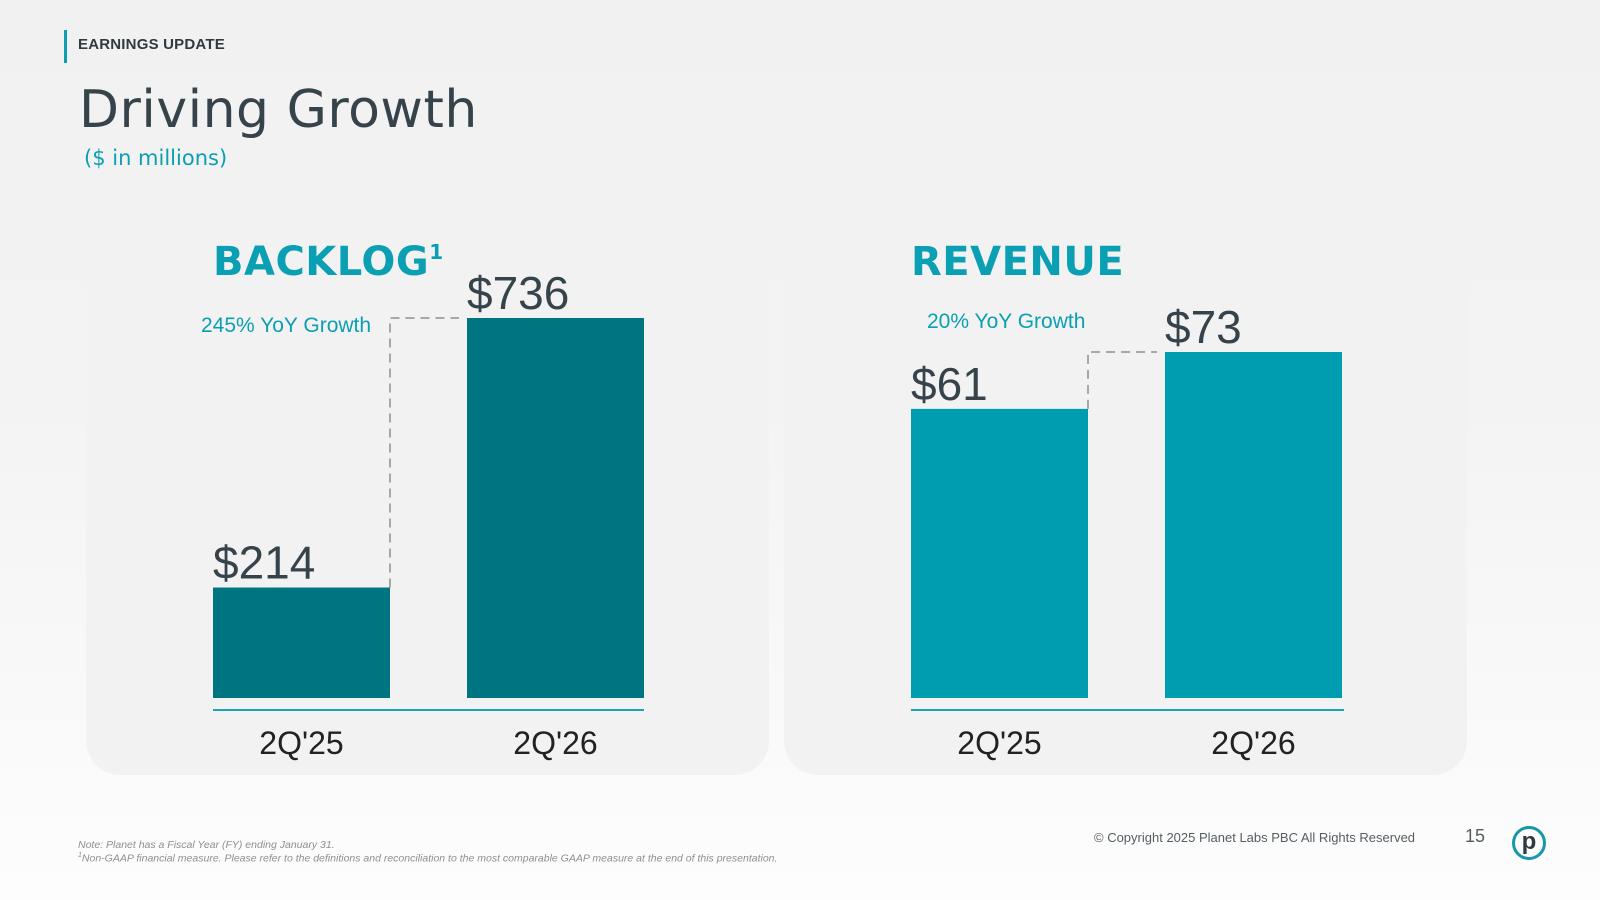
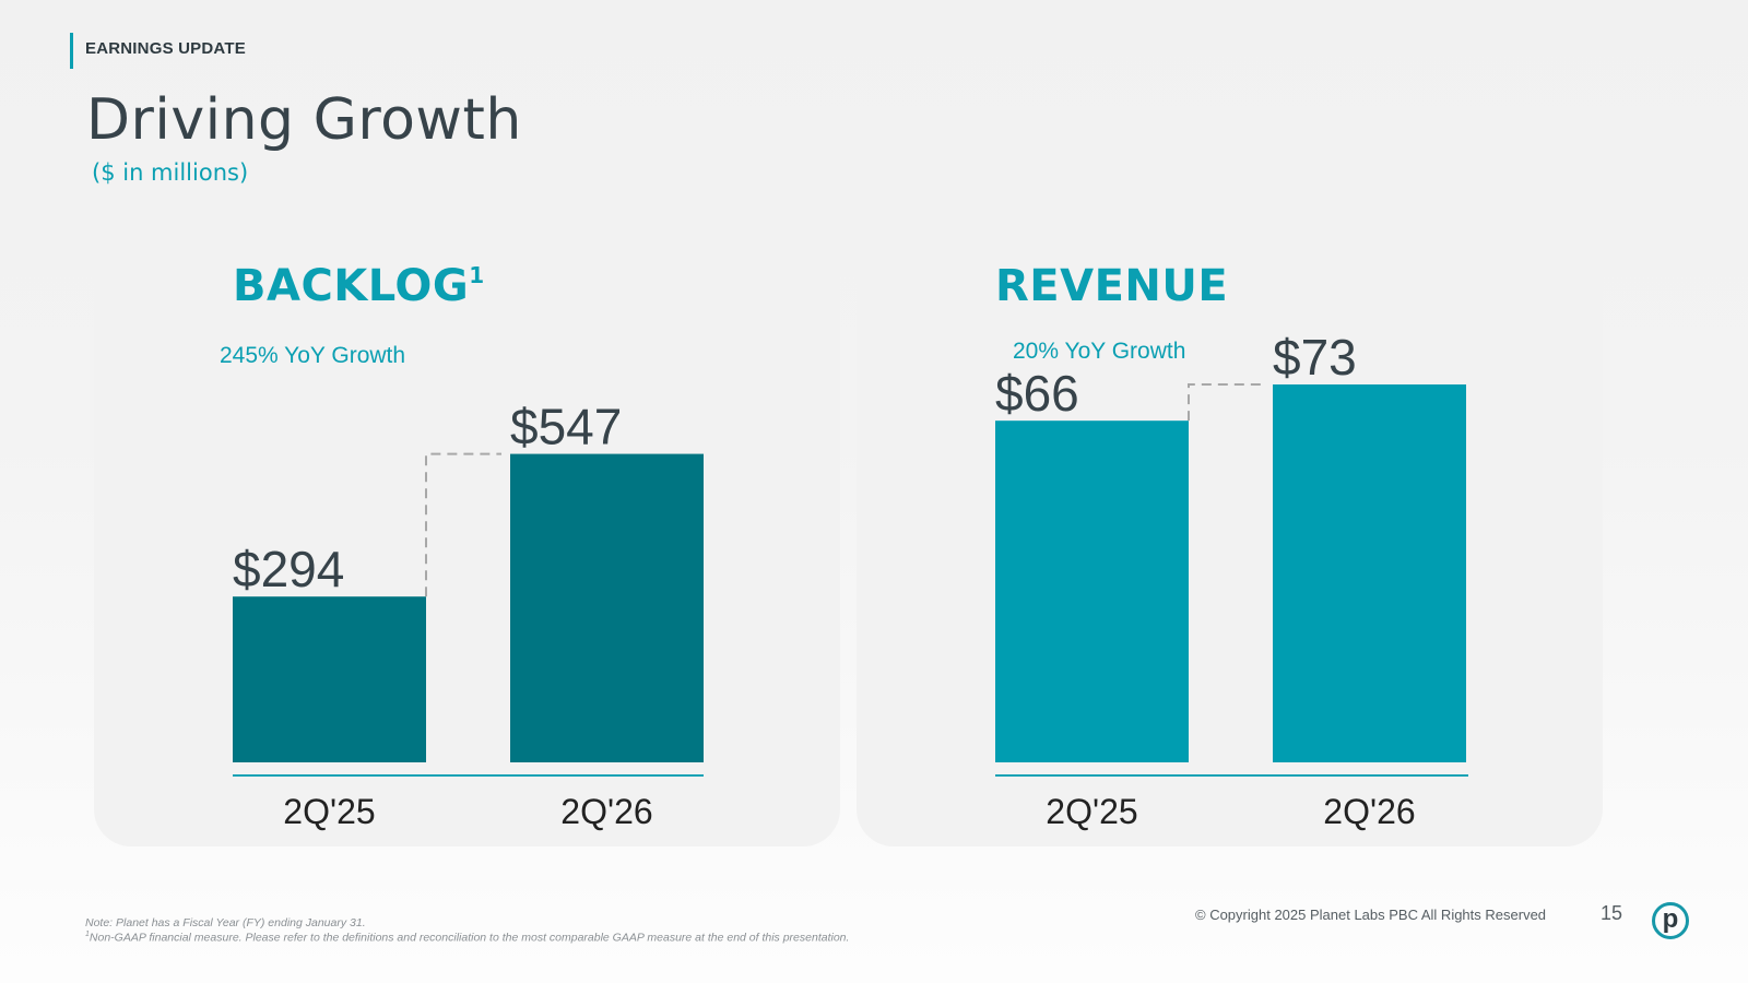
BACKLOG/2Q'25: $214 -> $294
BACKLOG/2Q'26: $736 -> $547
REVENUE/2Q'25: $61 -> $66
